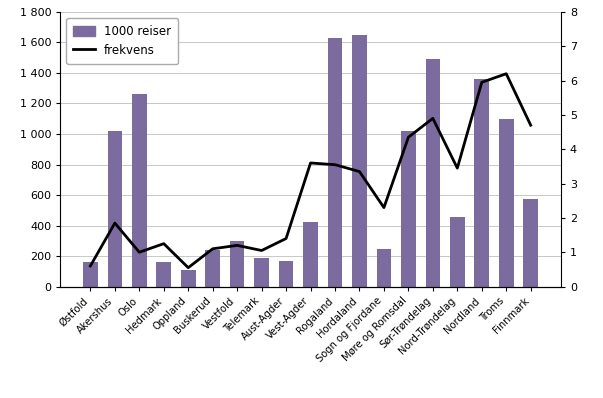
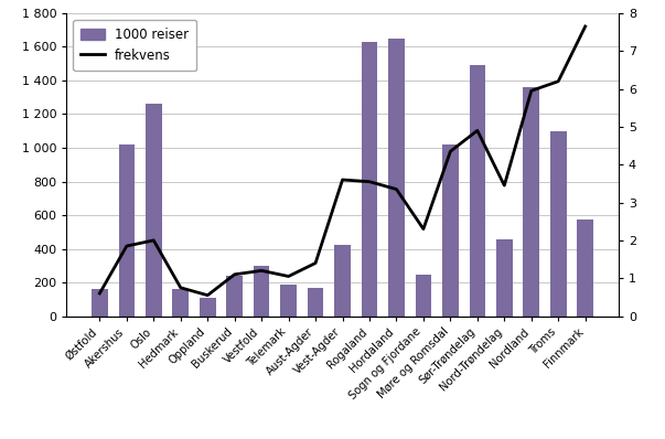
frekvens/Oslo: 1.00 -> 2.00
frekvens/Hedmark: 1.25 -> 0.75
frekvens/Finnmark: 4.70 -> 7.65
